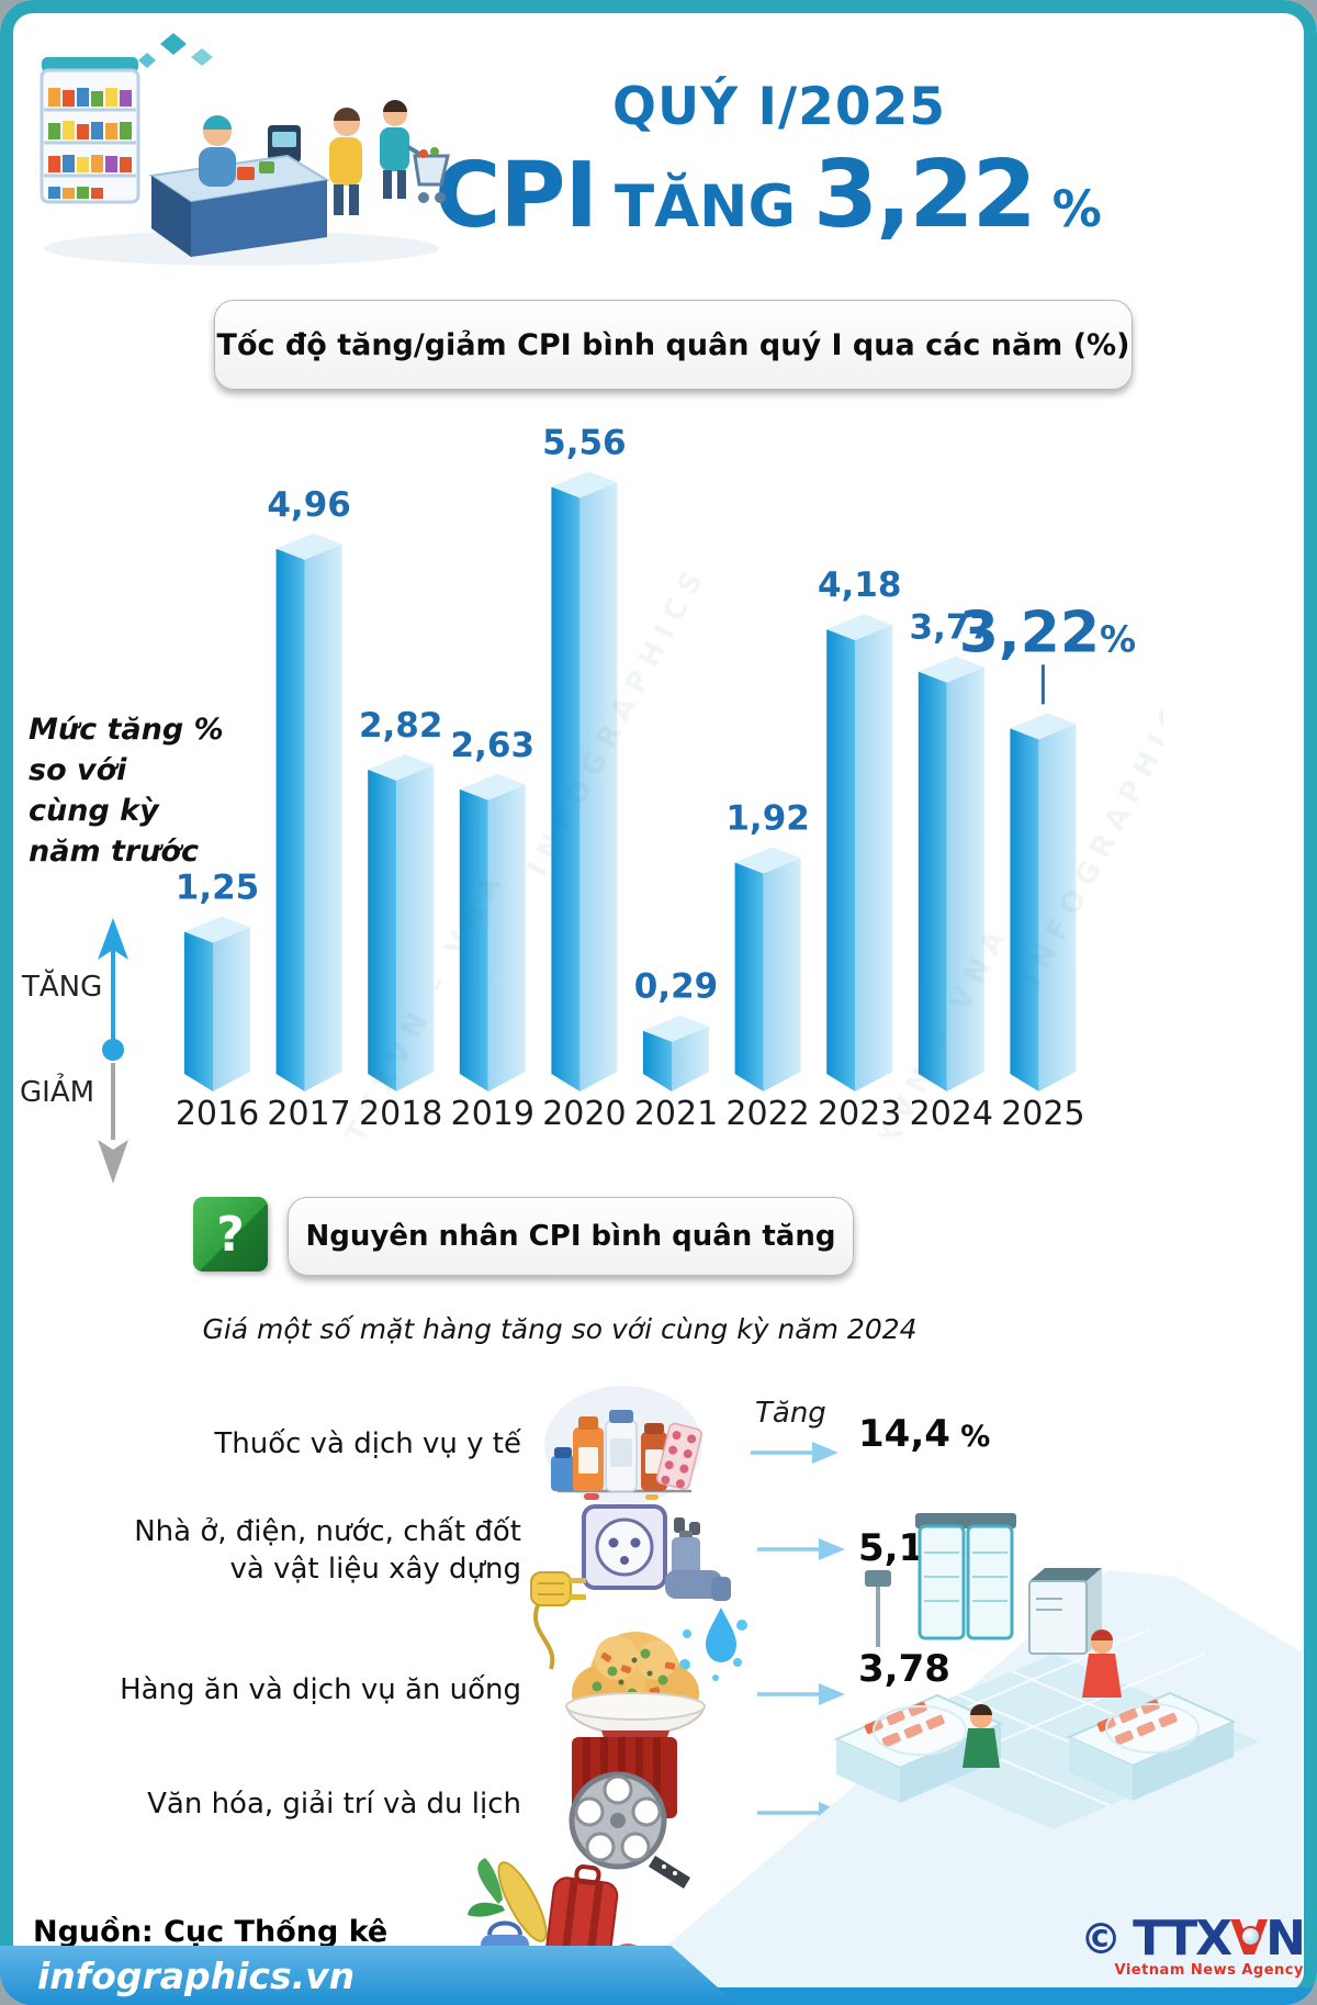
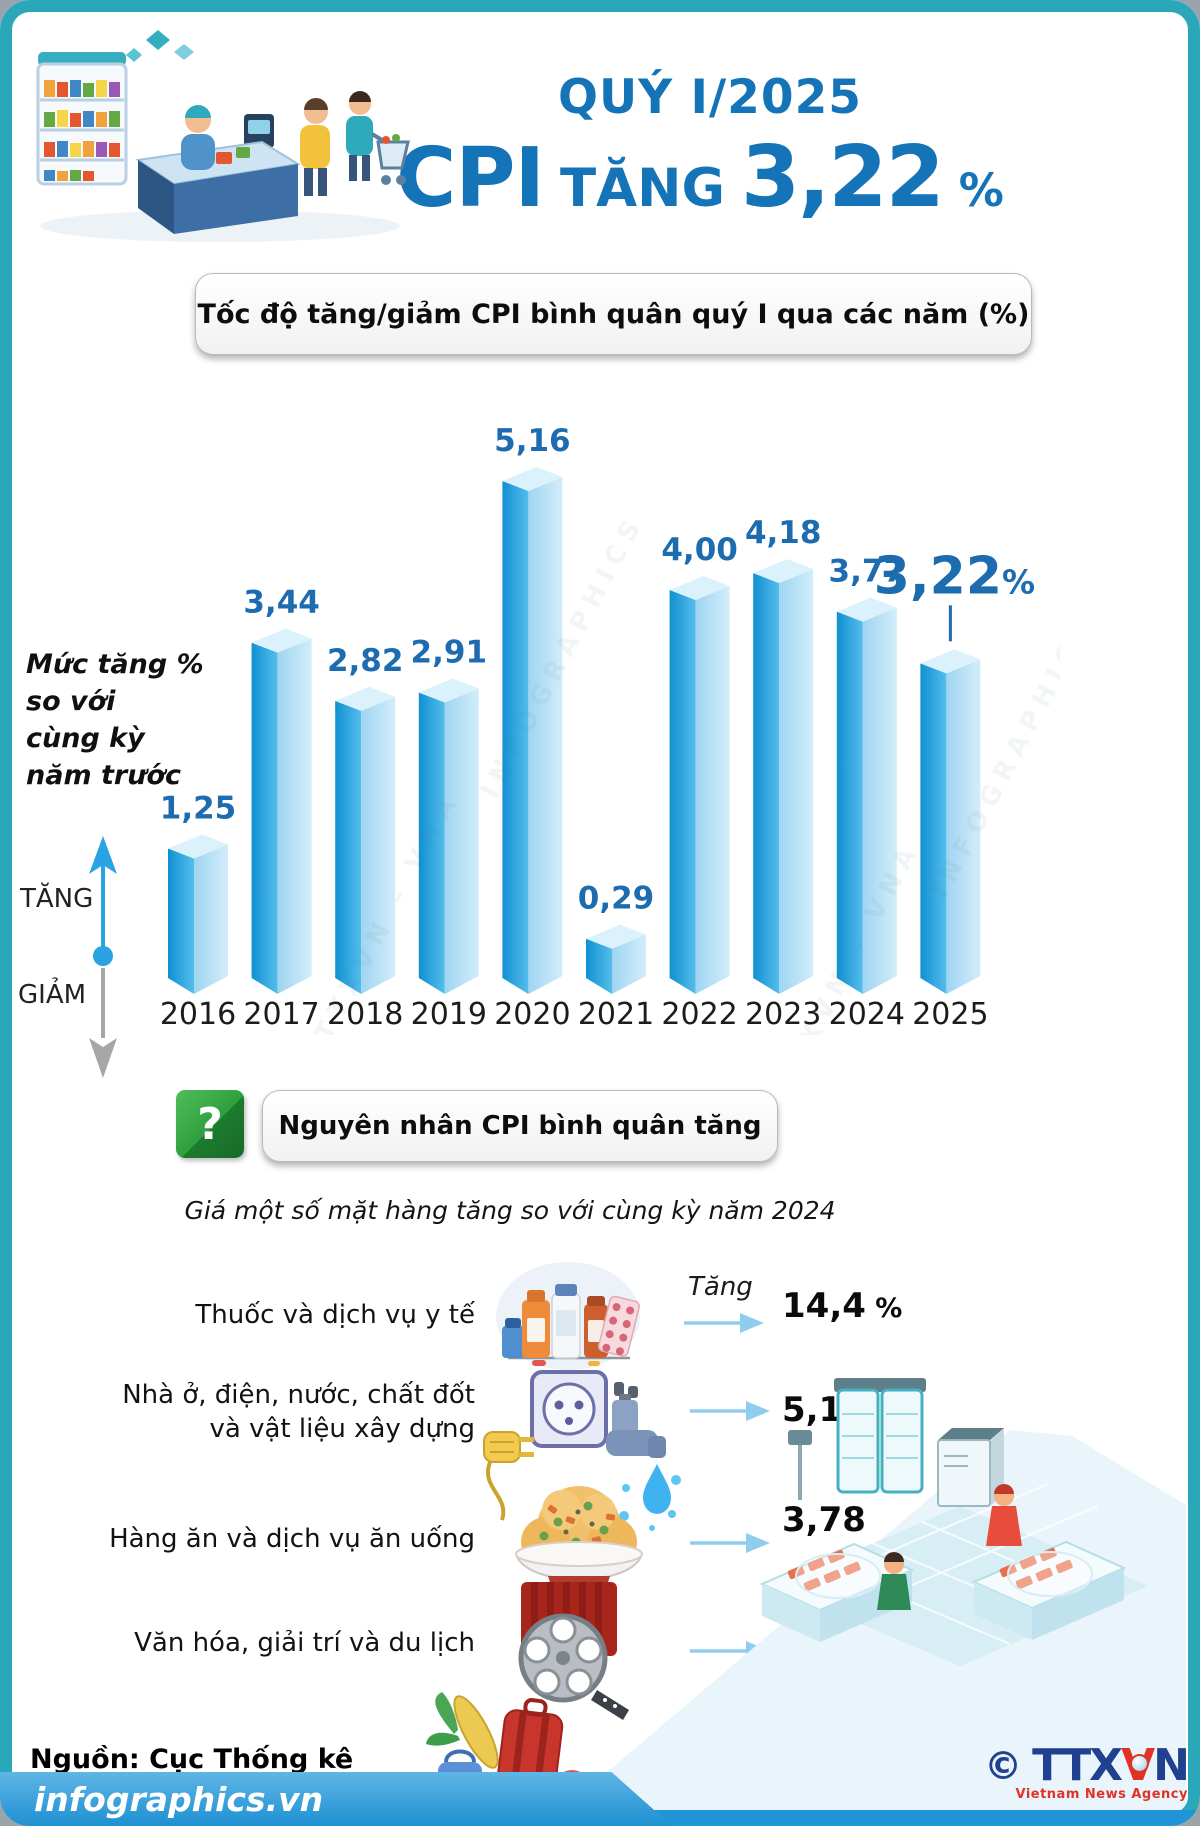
2017: 4,96 -> 3,44
2019: 2,63 -> 2,91
2020: 5,56 -> 5,16
2022: 1,92 -> 4,00
